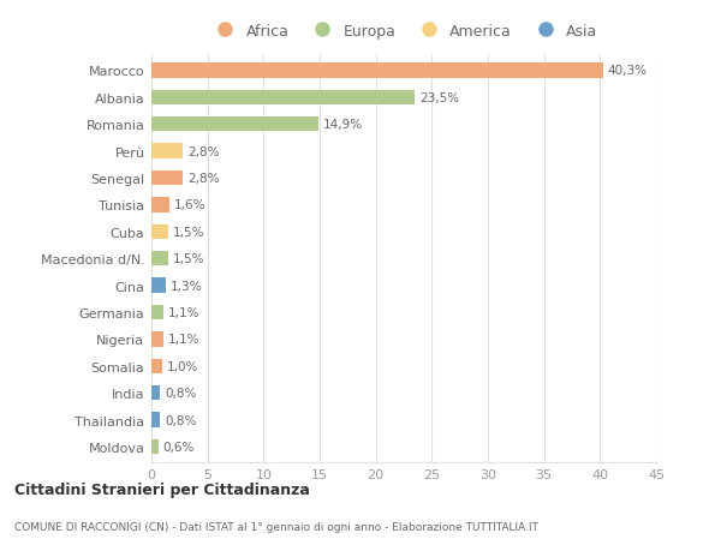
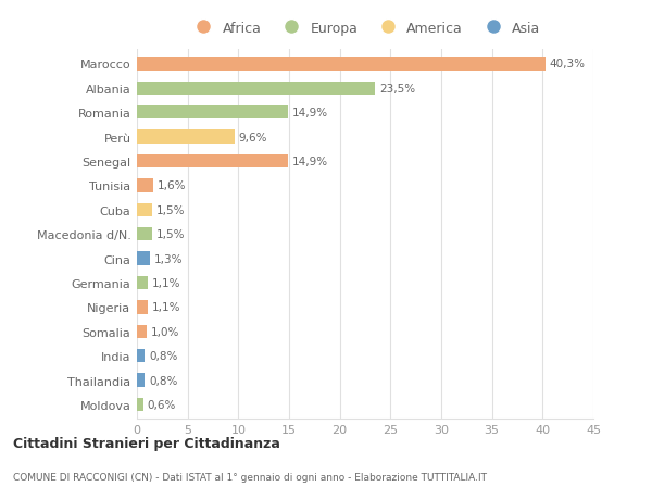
Perù: 2,8% -> 9,6%
Senegal: 2,8% -> 14,9%
